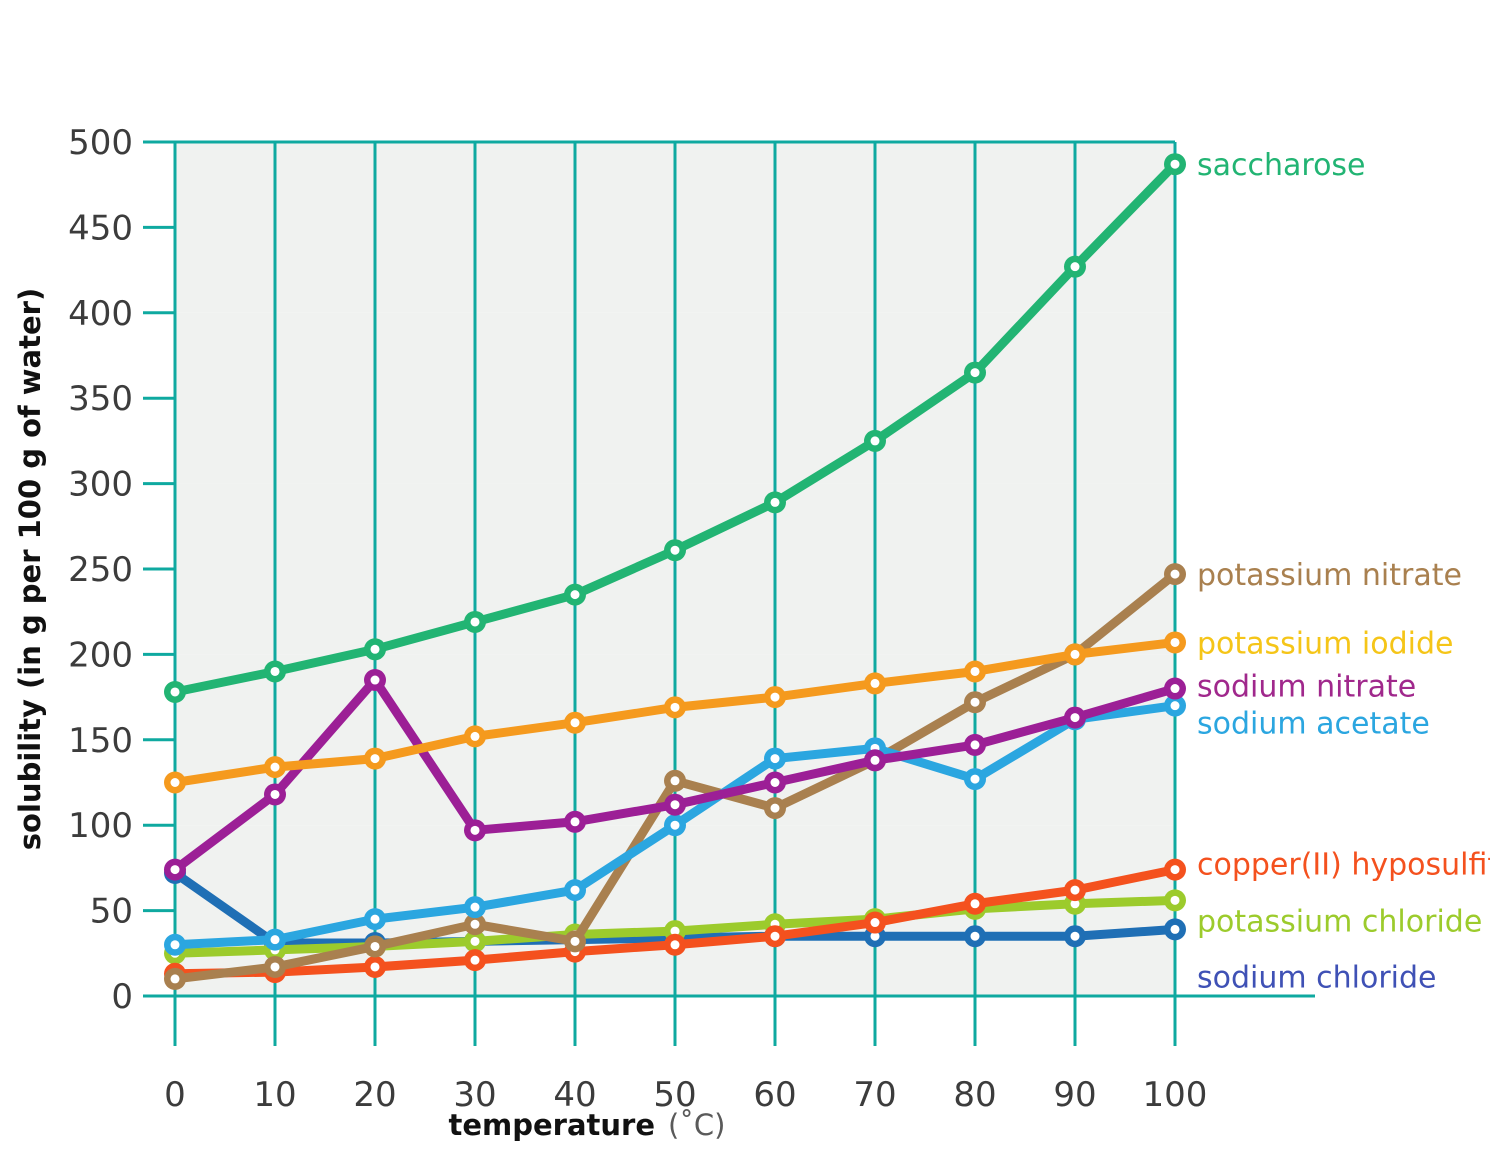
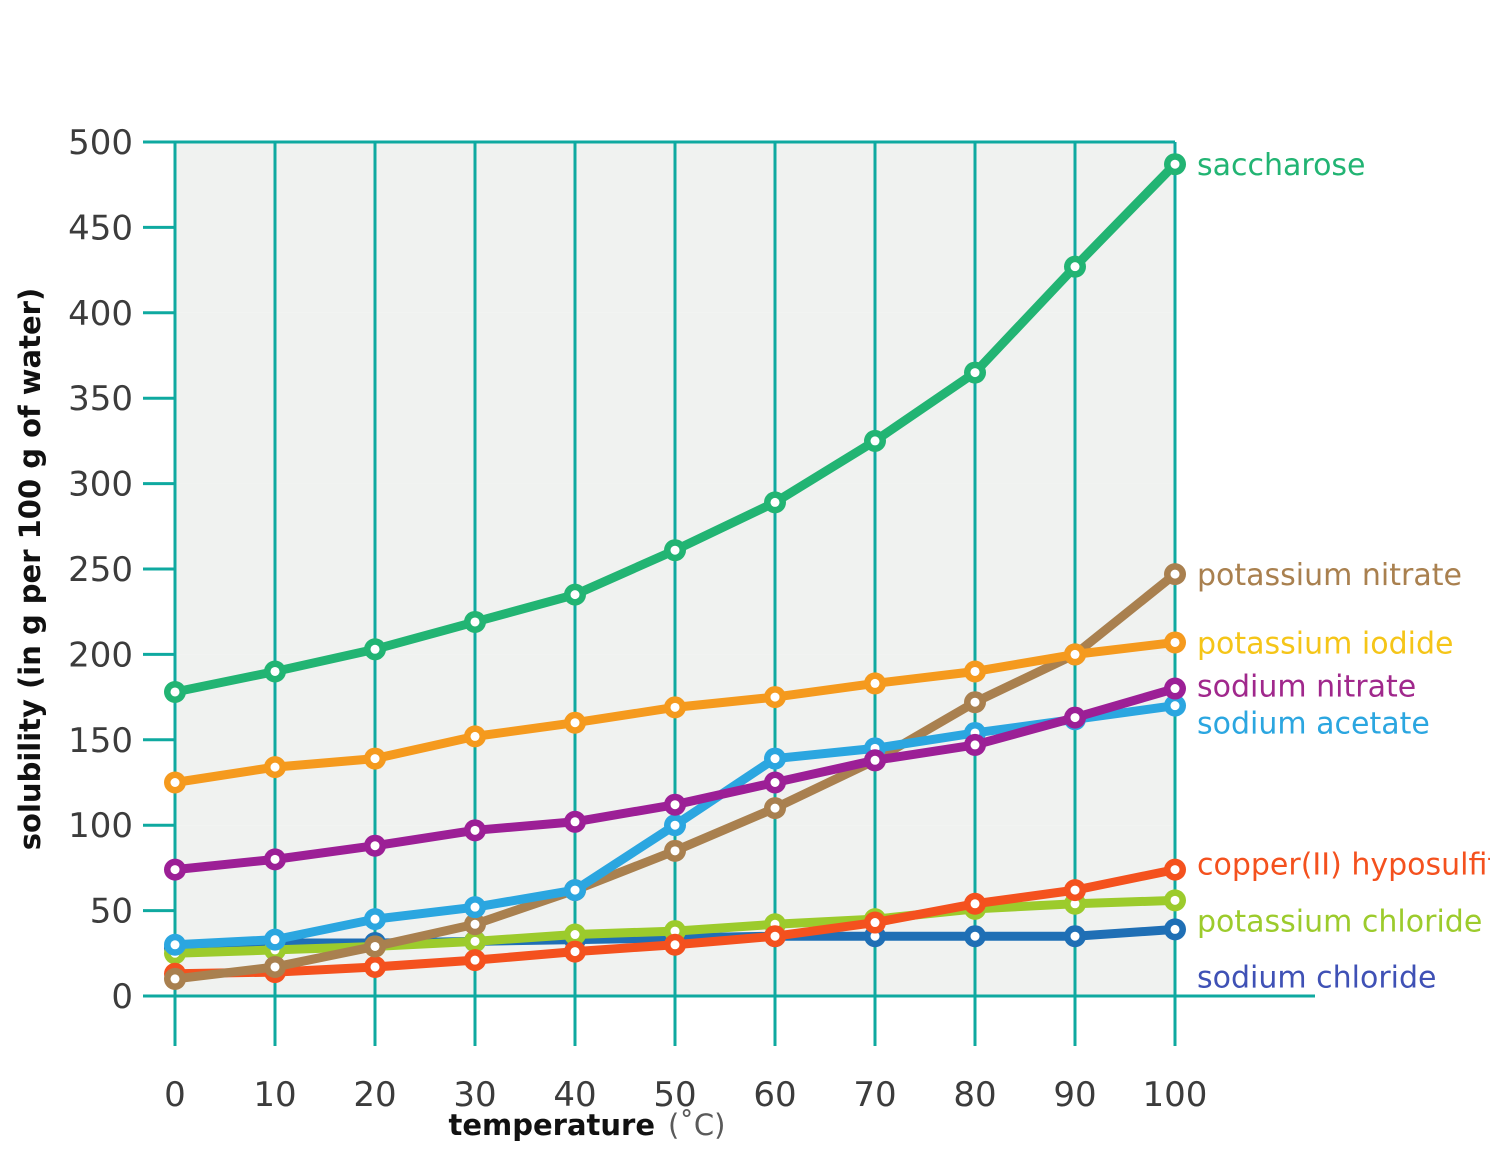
sodium chloride/0: 72 -> 28
sodium nitrate/10: 118 -> 80
sodium nitrate/20: 185 -> 88
potassium nitrate/40: 32 -> 62
potassium nitrate/50: 126 -> 85
sodium acetate/80: 127 -> 154
